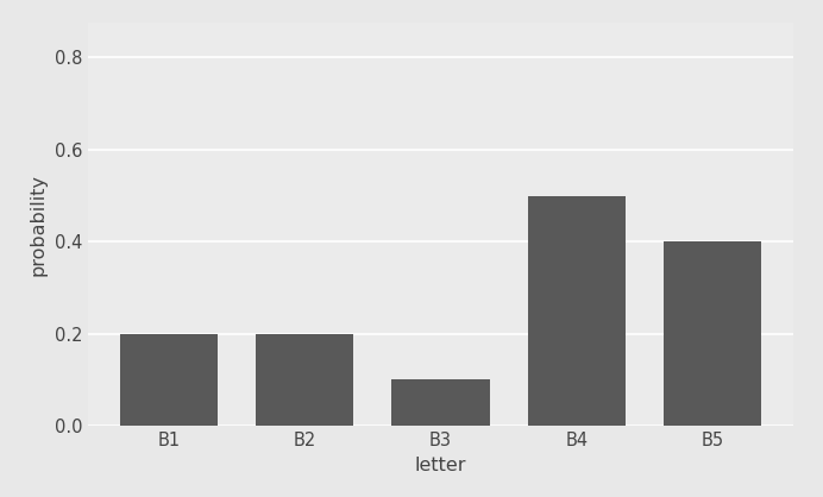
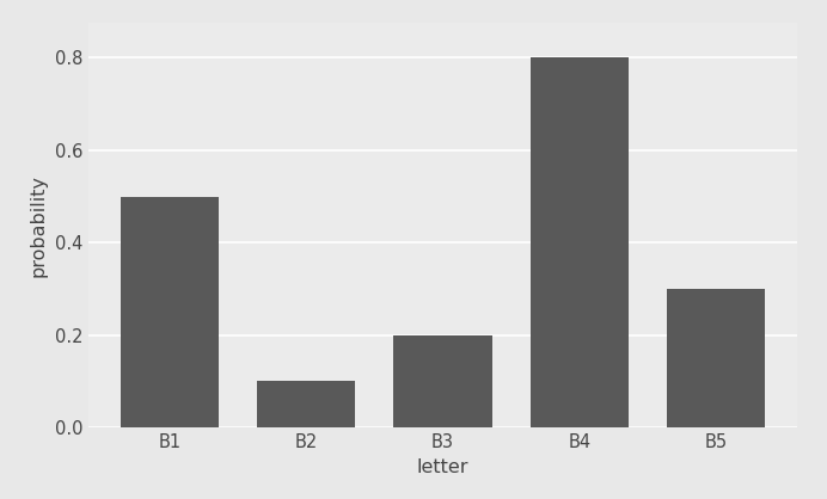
B1: 0.2 -> 0.5
B2: 0.2 -> 0.1
B3: 0.1 -> 0.2
B4: 0.5 -> 0.8
B5: 0.4 -> 0.3
